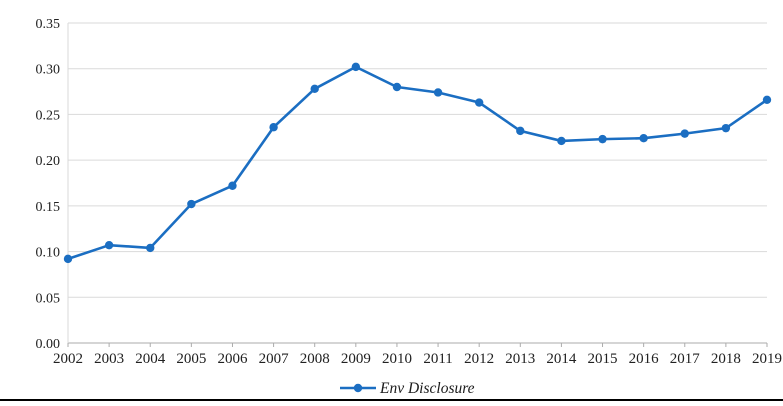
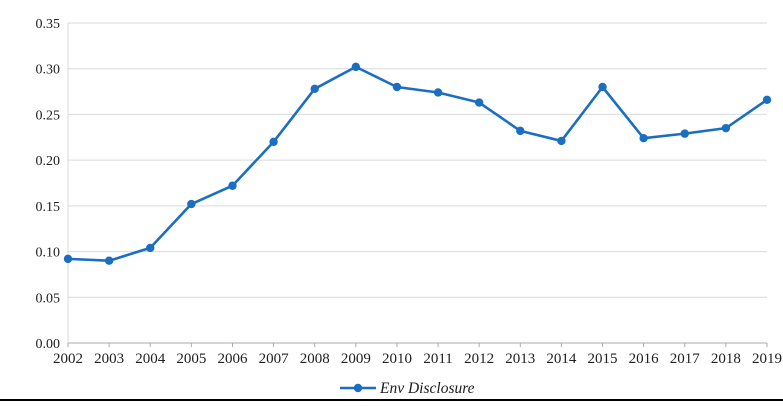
2003: 0.11 -> 0.09
2007: 0.24 -> 0.22
2015: 0.22 -> 0.28
